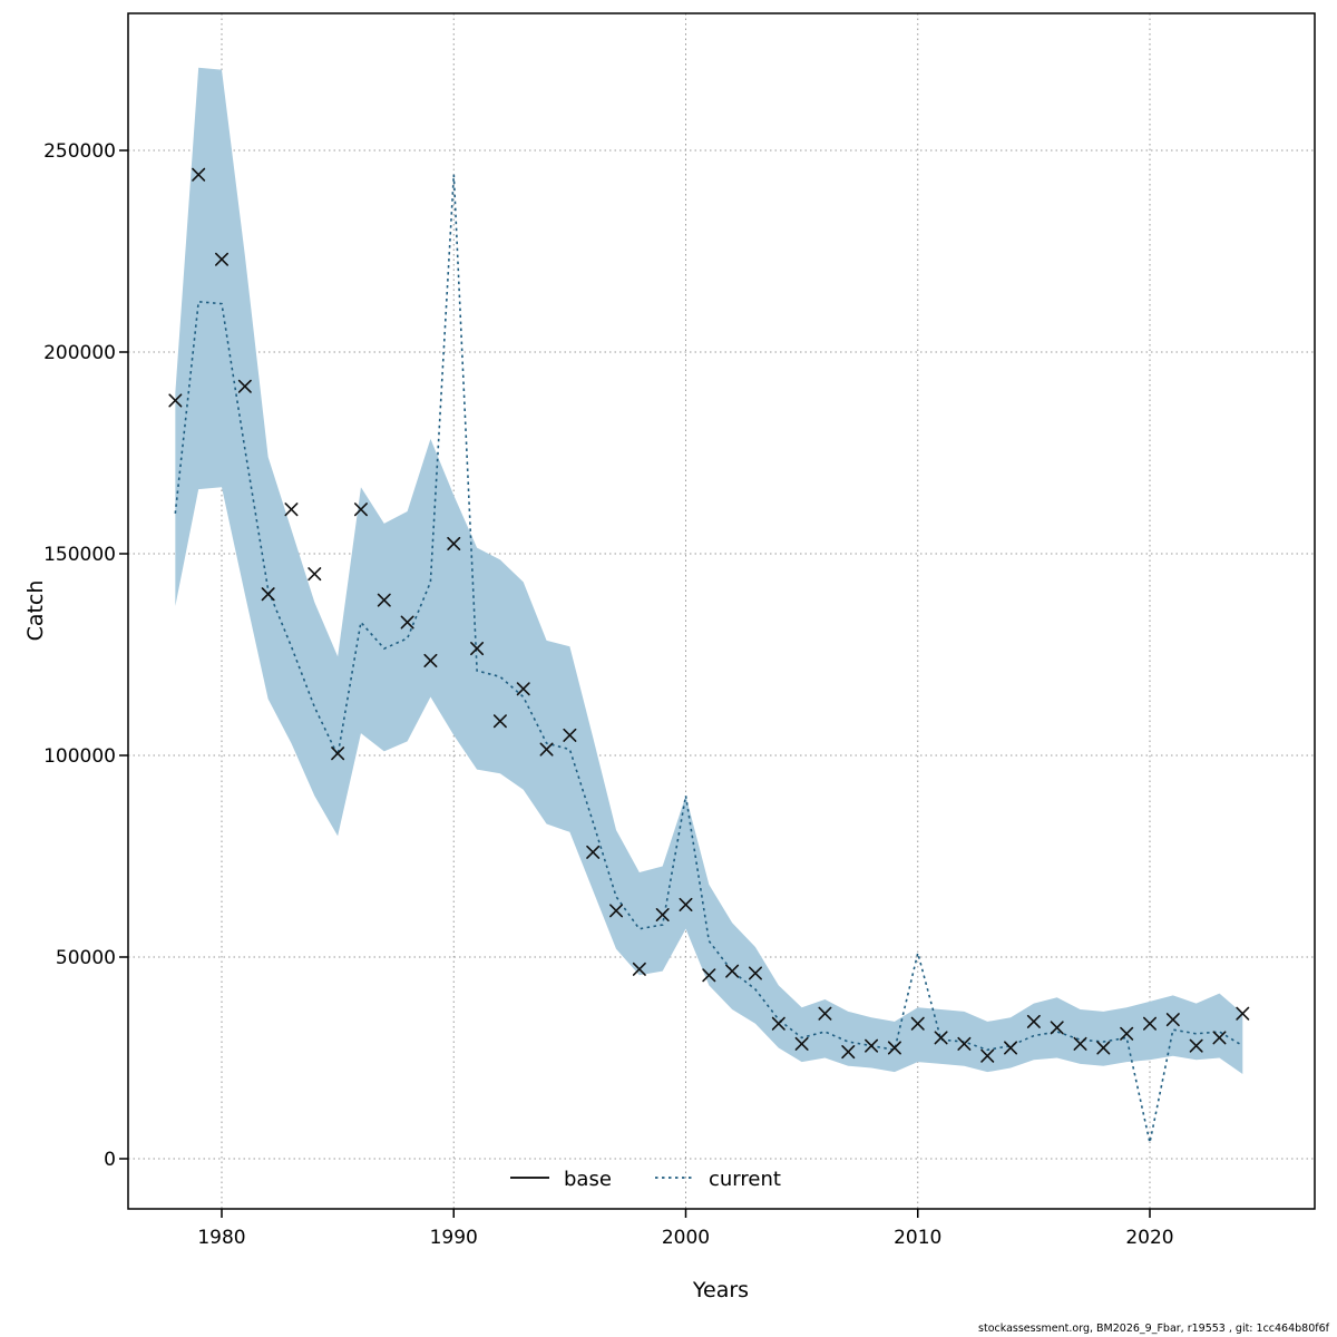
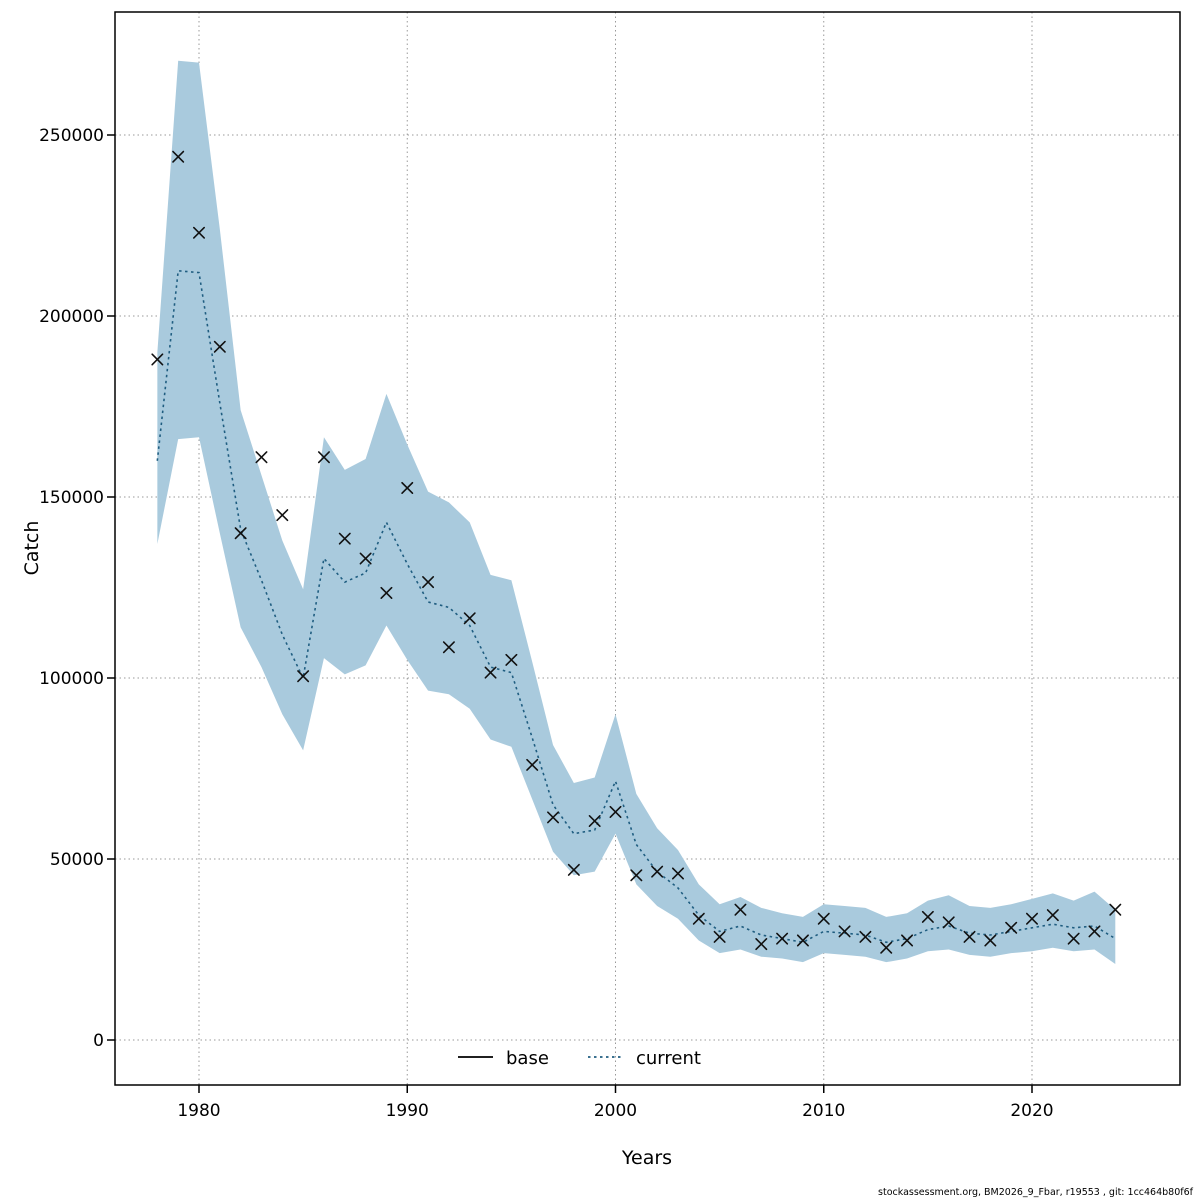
current/1990: 244000 -> 132000
current/2000: 90000 -> 72000
current/2010: 51000 -> 30000
current/2020: 4000 -> 31000
